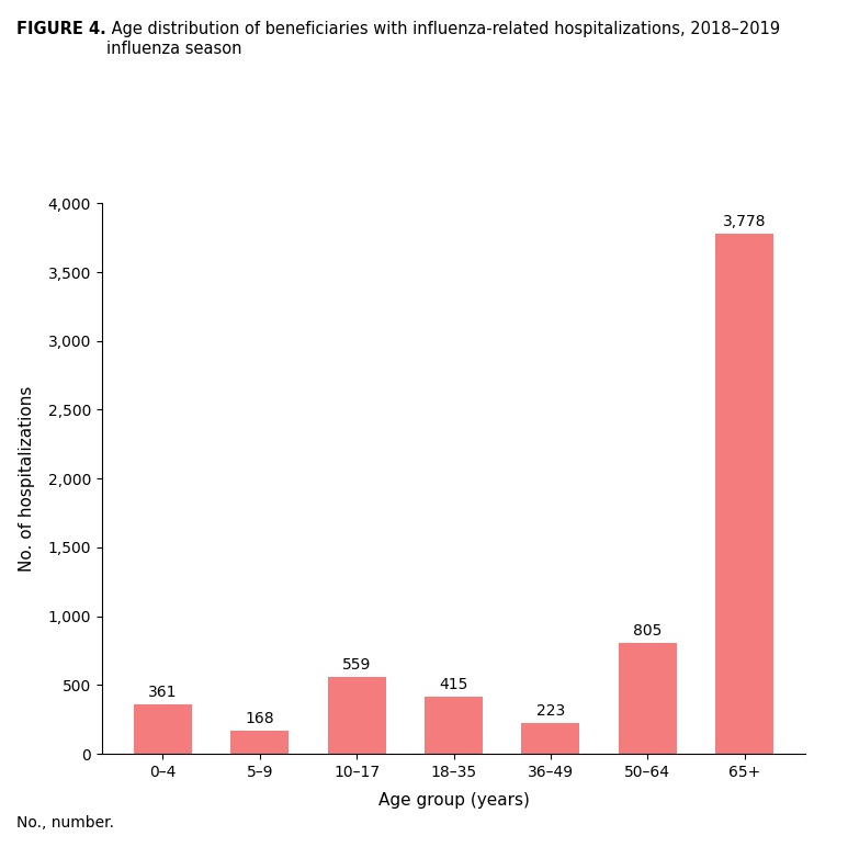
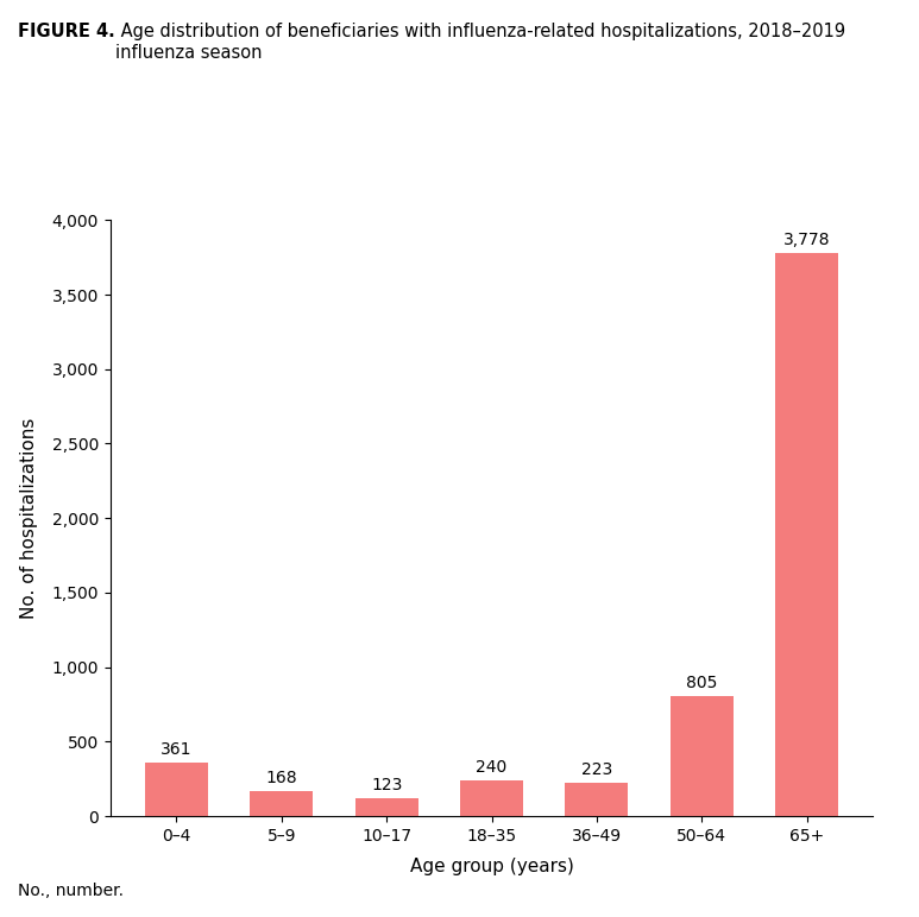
10–17: 559 -> 123
18–35: 415 -> 240
